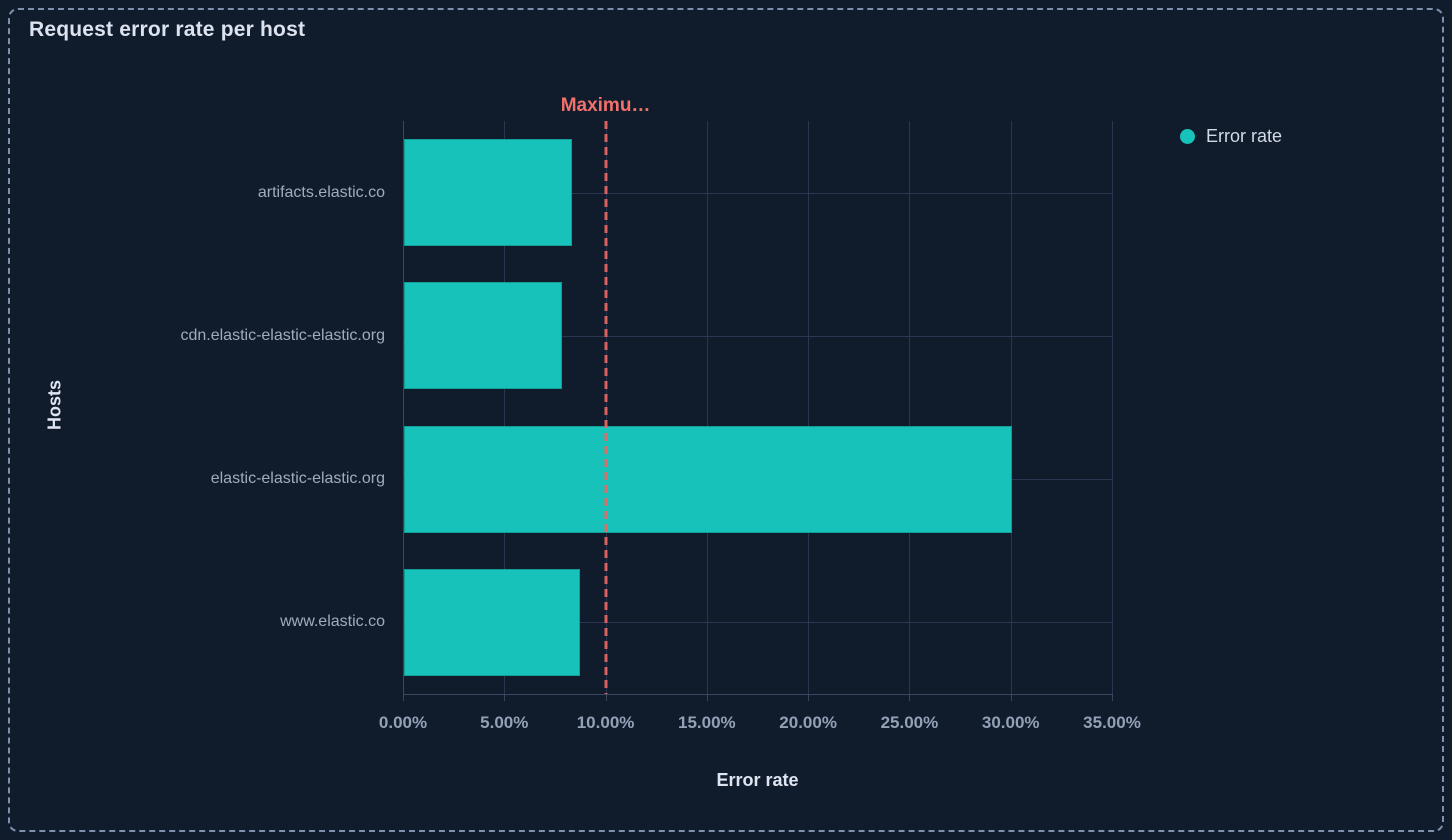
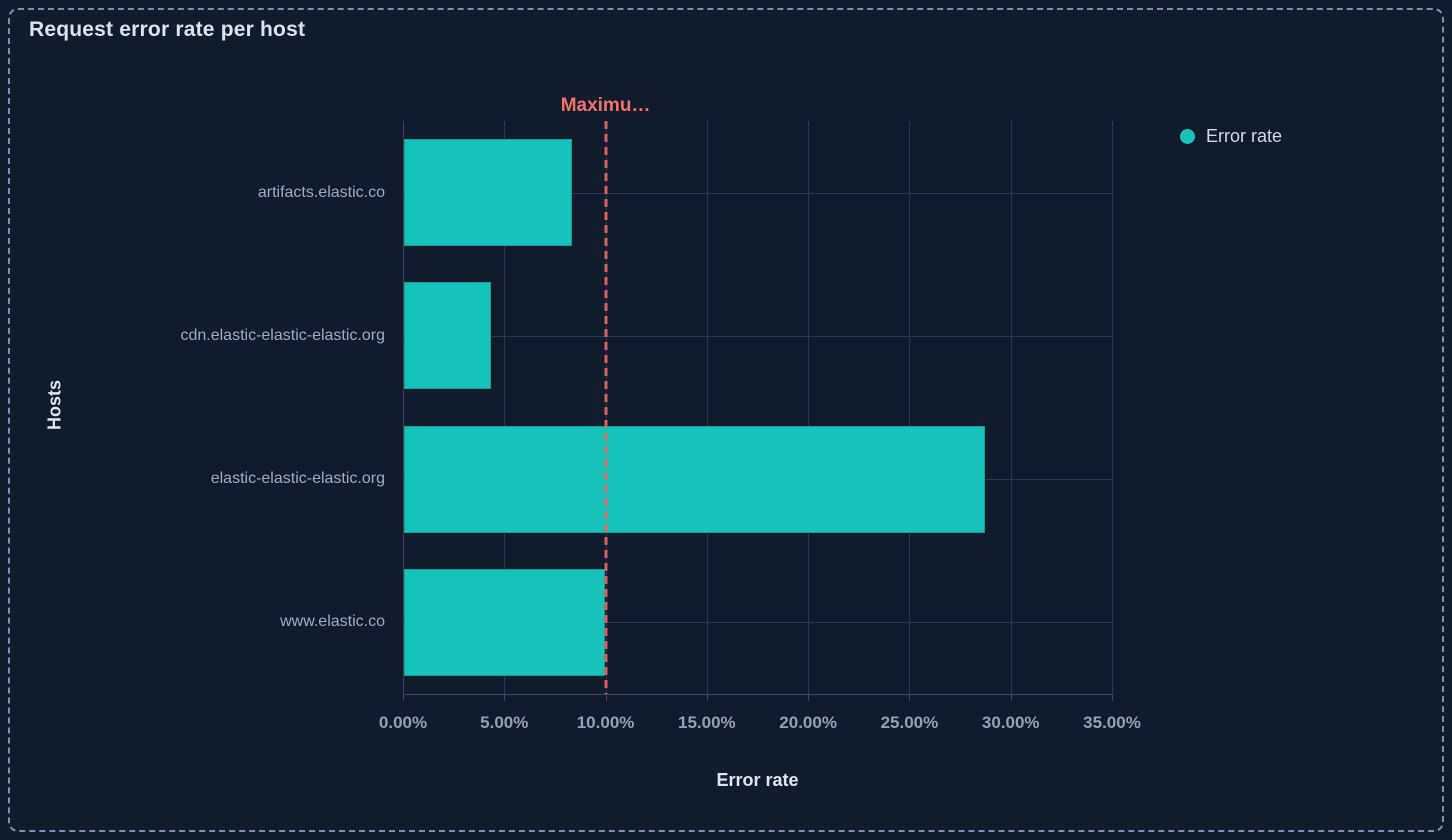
cdn.elastic-elastic-elastic.org: 7.8% -> 4.3%
elastic-elastic-elastic.org: 30.0% -> 28.7%
www.elastic.co: 8.7% -> 9.9%
